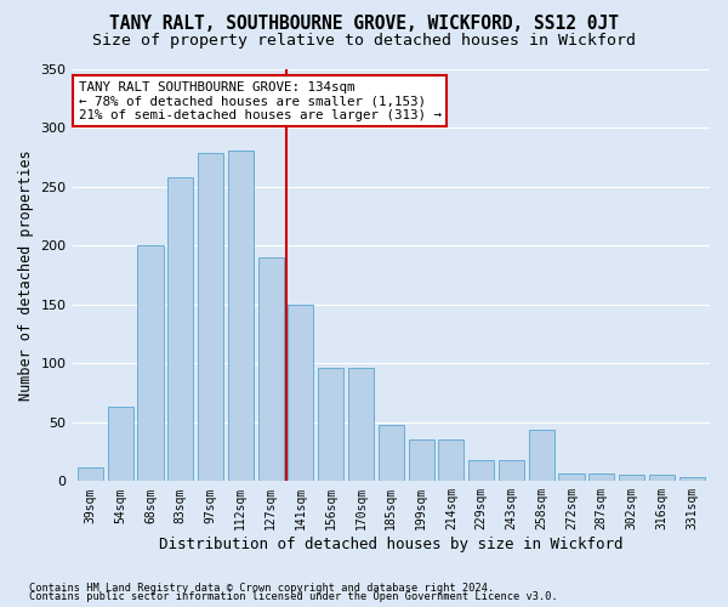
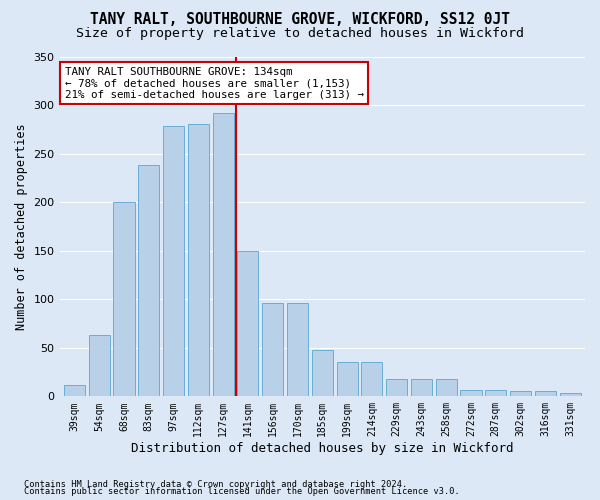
83sqm: 258 -> 238
127sqm: 190 -> 292
258sqm: 44 -> 18
